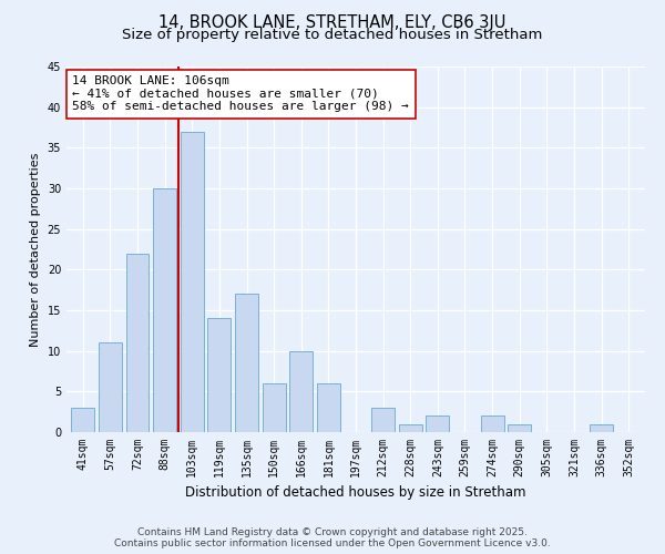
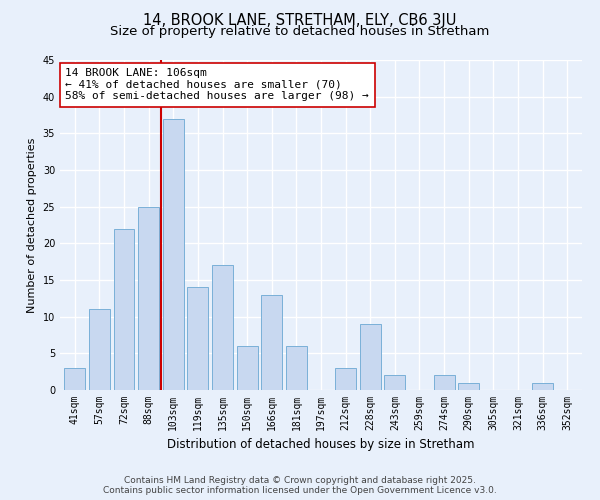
88sqm: 30 -> 25
166sqm: 10 -> 13
228sqm: 1 -> 9
